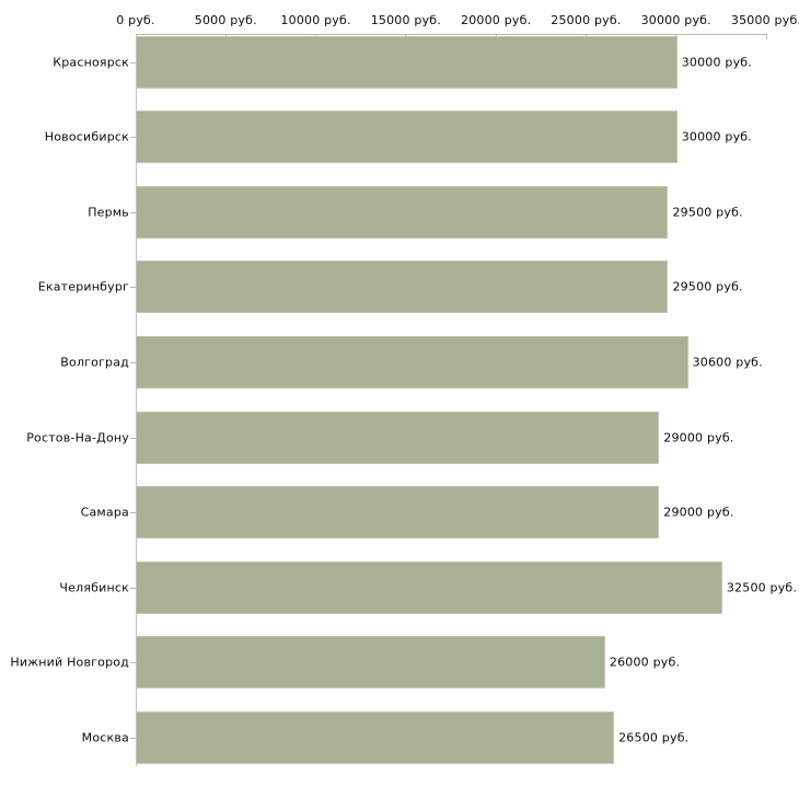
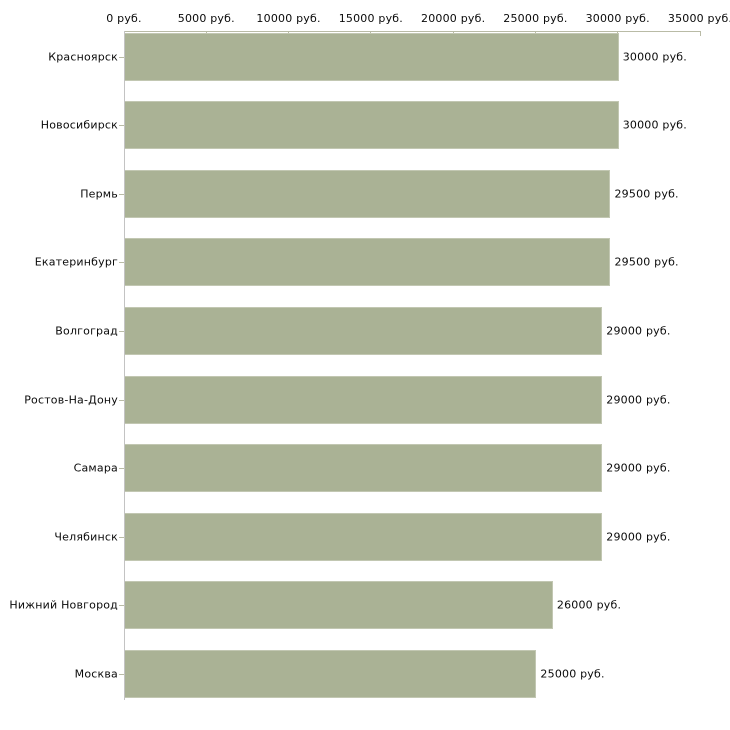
Волгоград: 30600 -> 29000
Челябинск: 32500 -> 29000
Москва: 26500 -> 25000
